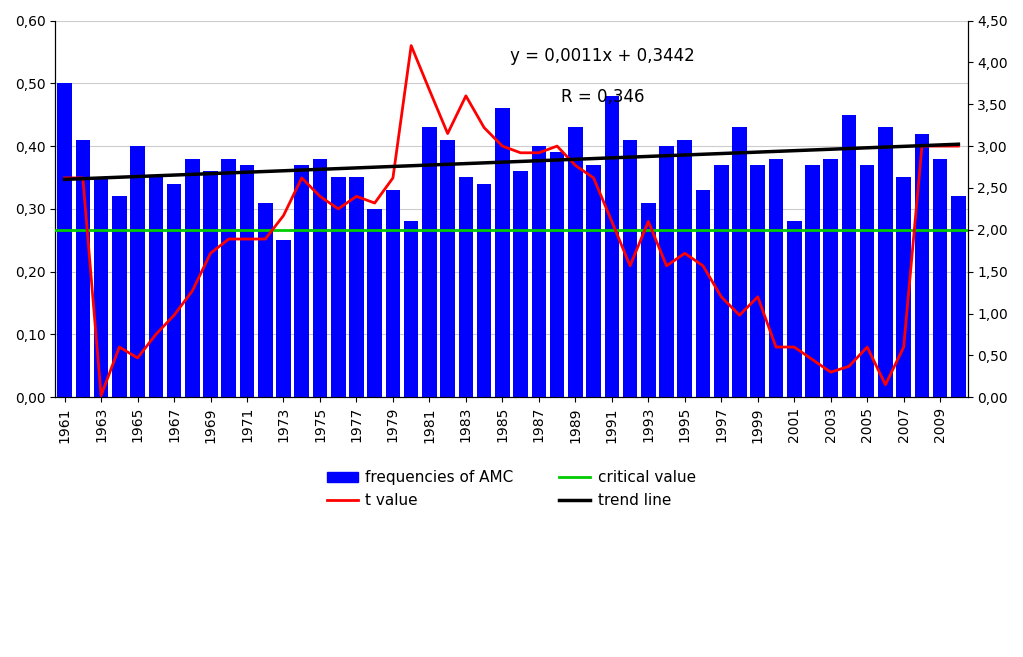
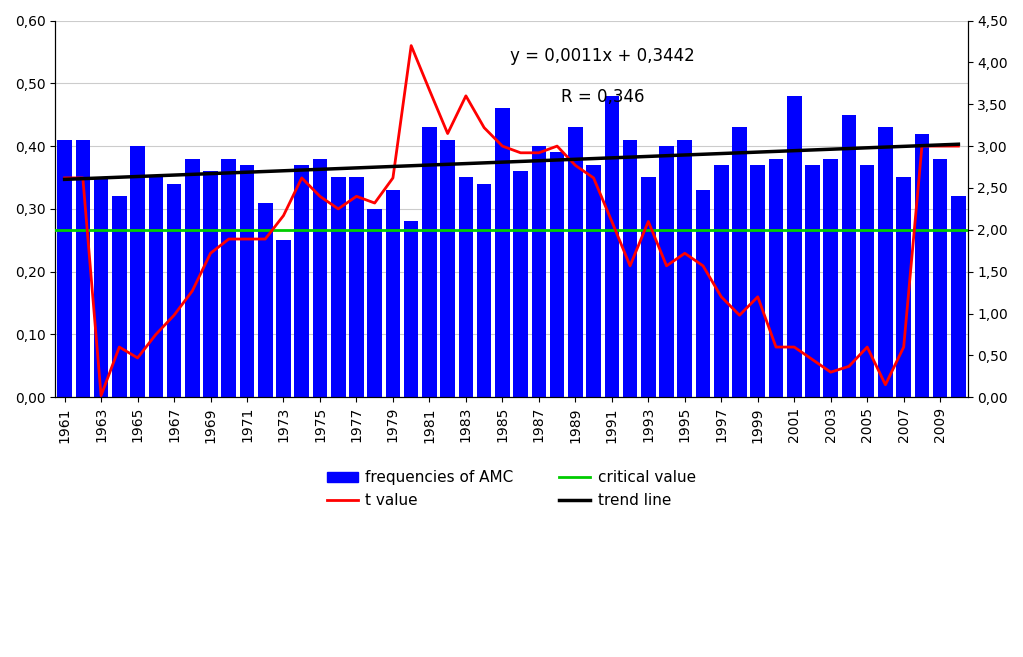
frequencies of AMC/1961: 0,50 -> 0,41
frequencies of AMC/1993: 0,31 -> 0,35
frequencies of AMC/2001: 0,28 -> 0,48
